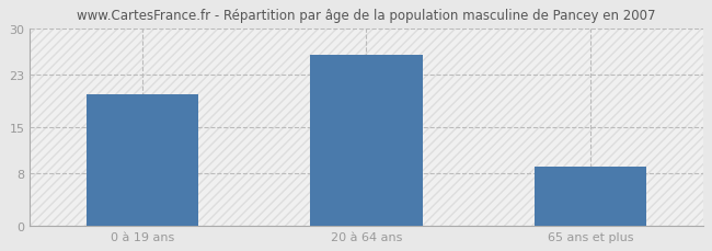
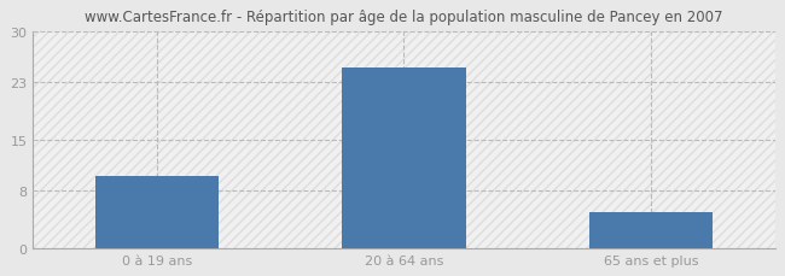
0 à 19 ans: 20 -> 10
20 à 64 ans: 26 -> 25
65 ans et plus: 9 -> 5
